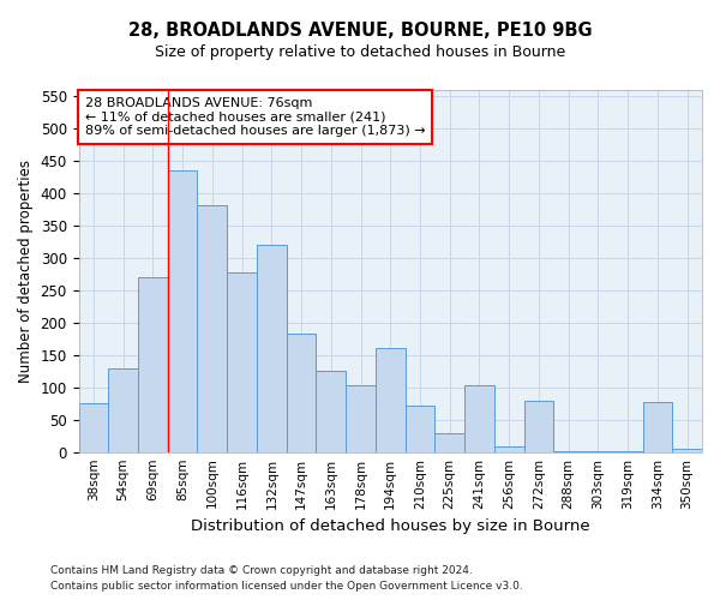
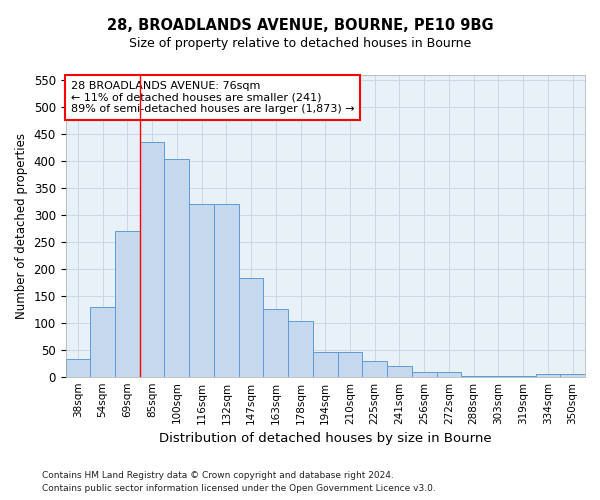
38sqm: 76 -> 33
100sqm: 382 -> 405
116sqm: 278 -> 320
194sqm: 160 -> 46
210sqm: 72 -> 46
241sqm: 104 -> 20
272sqm: 80 -> 8
334sqm: 78 -> 5
